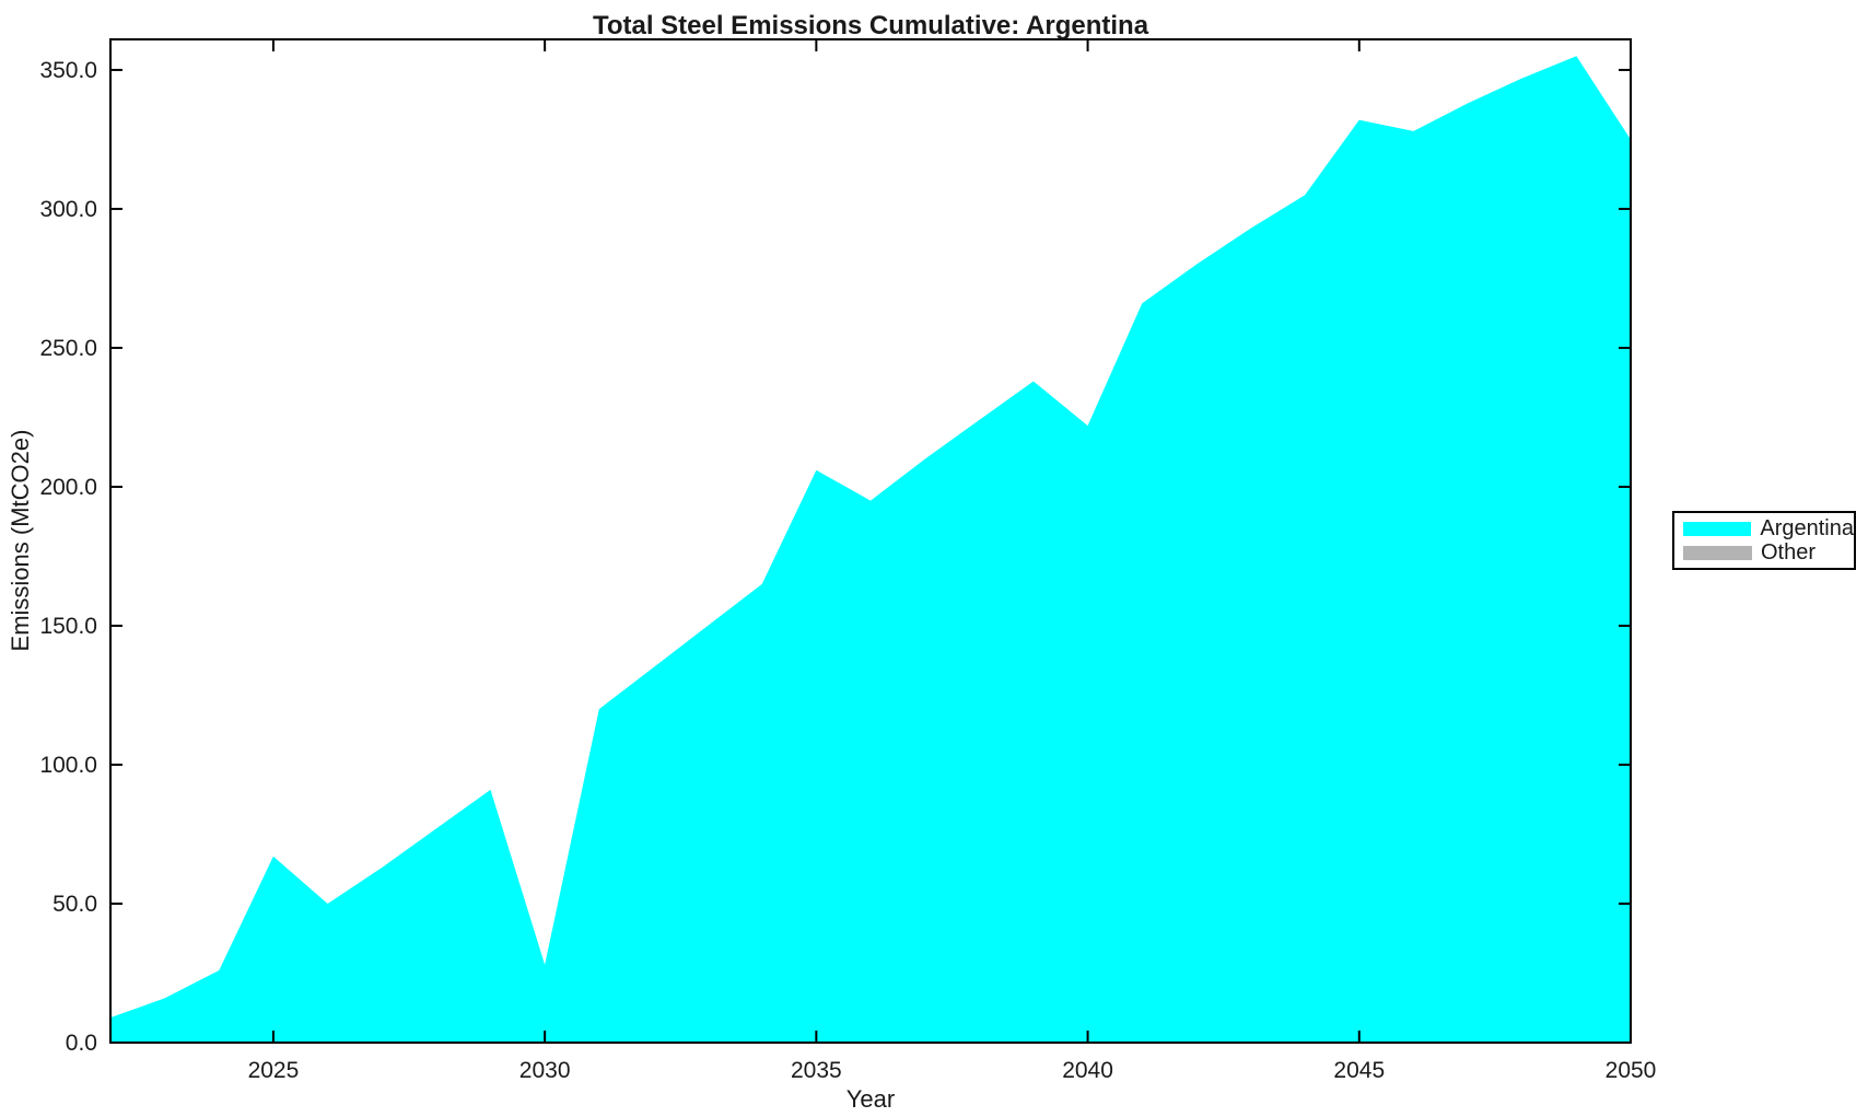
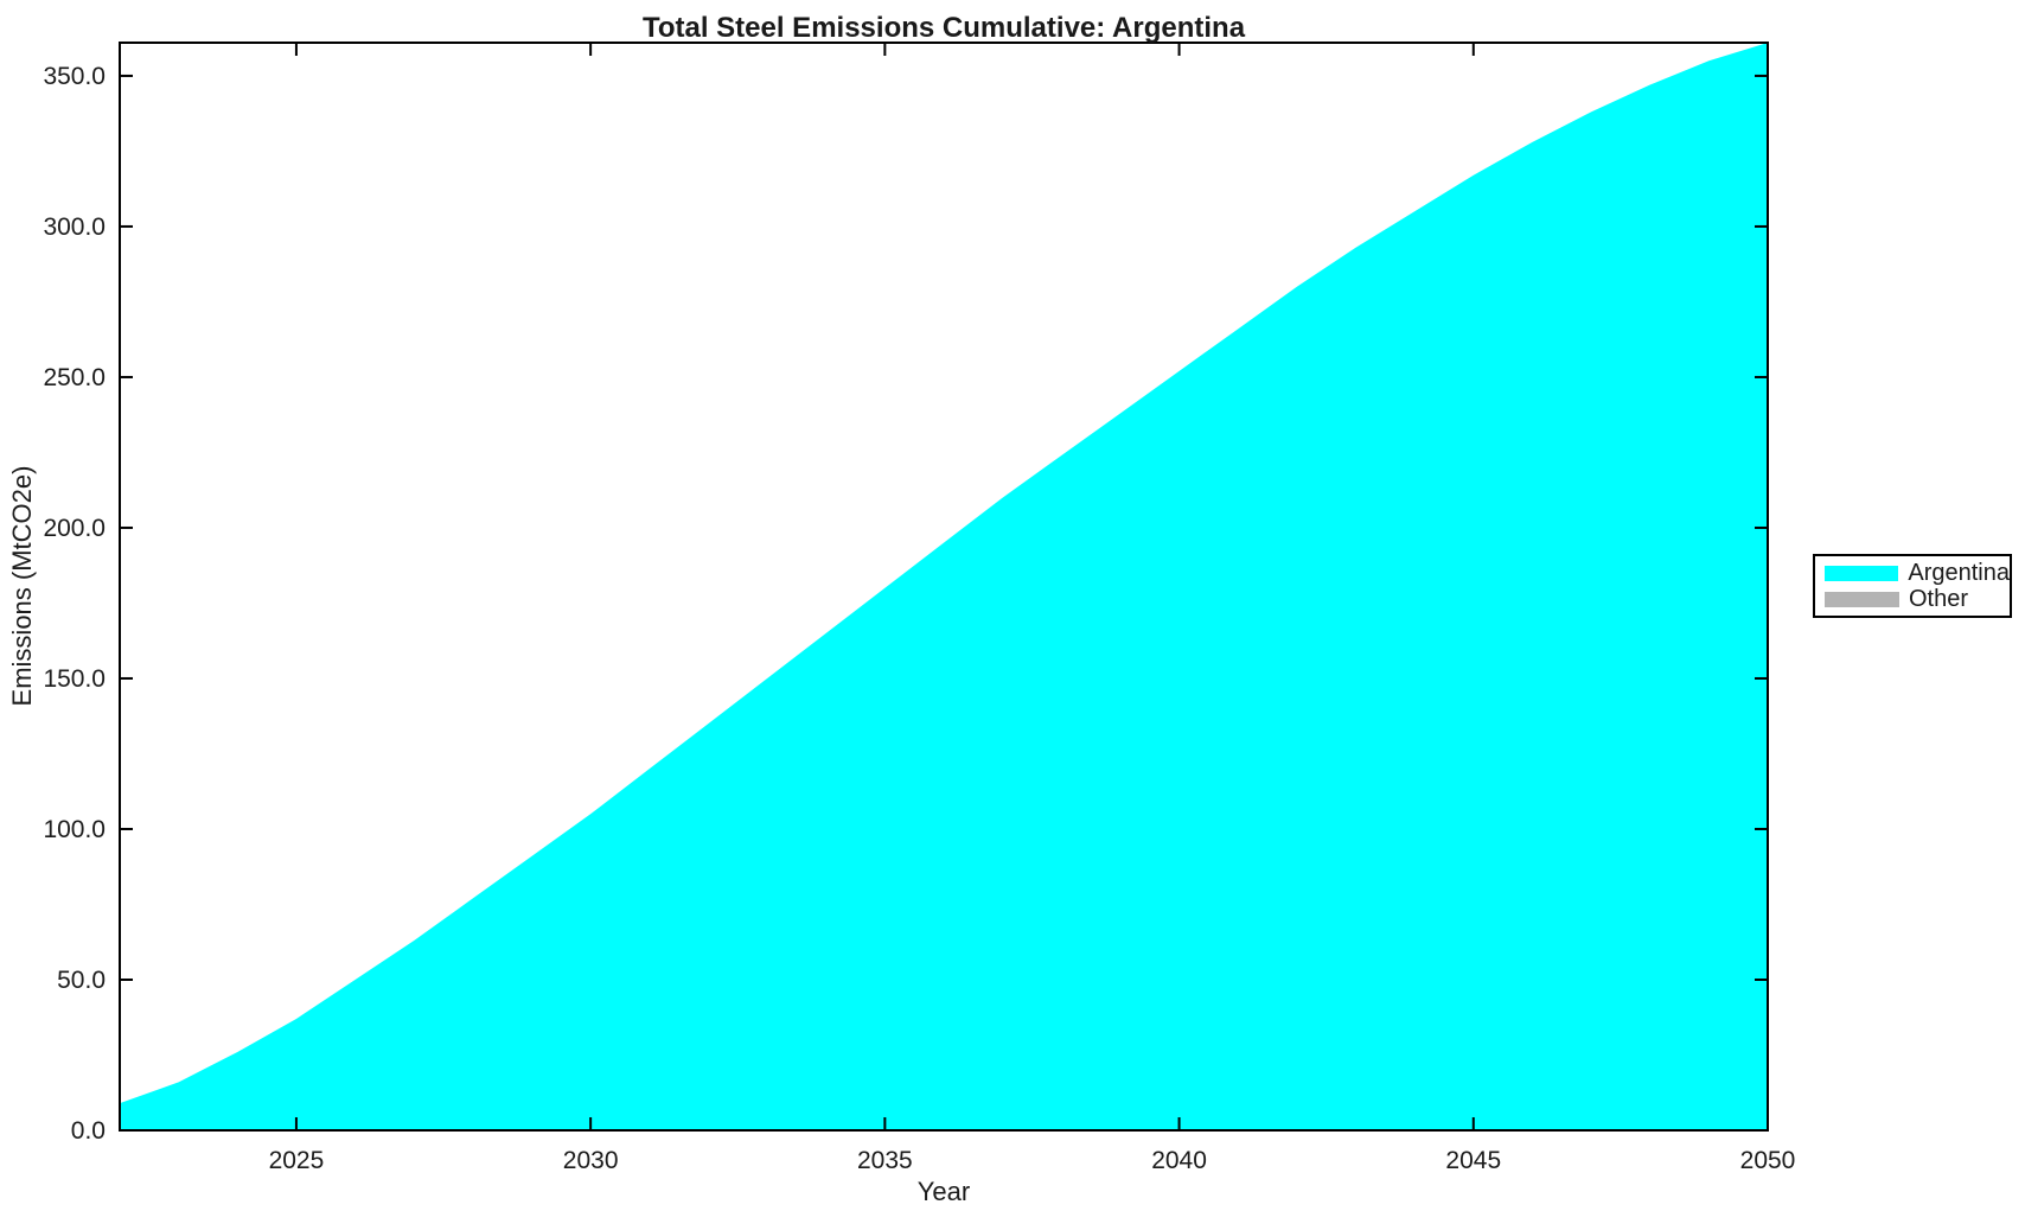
2025: 67 -> 37
2030: 28 -> 105
2035: 206 -> 180
2040: 222 -> 252
2045: 332 -> 317
2050: 325 -> 361
